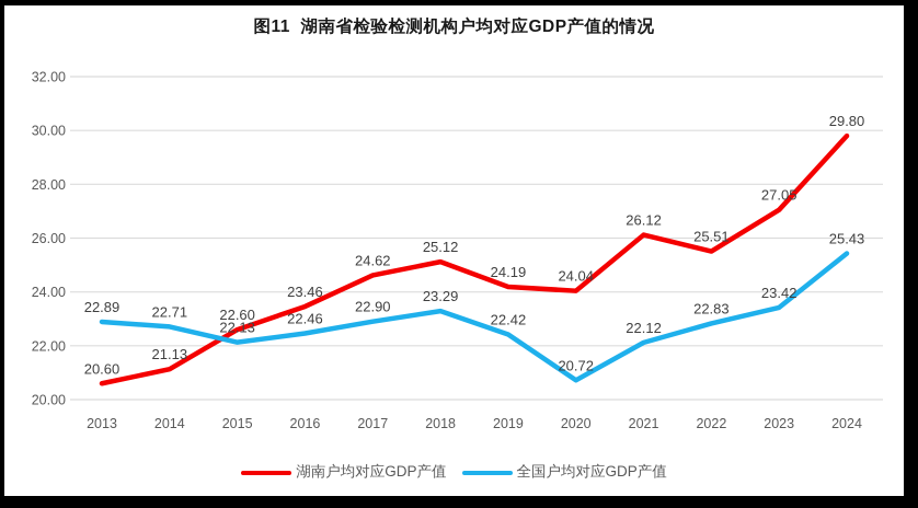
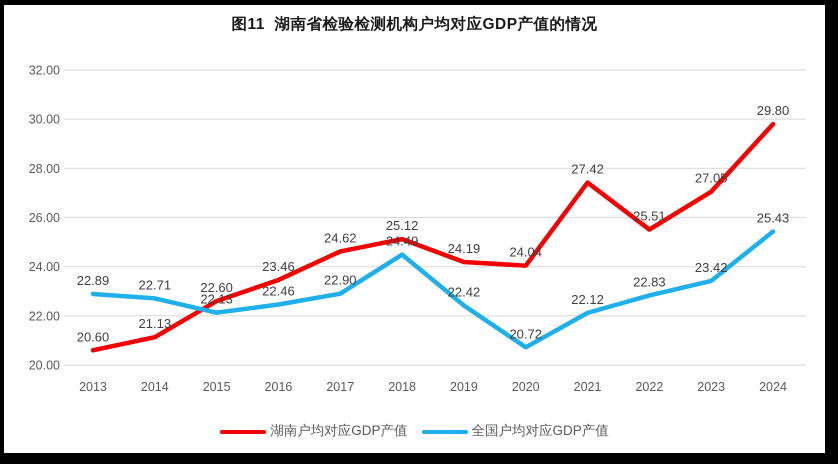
全国户均对应GDP产值/2018: 23.29 -> 24.49
湖南户均对应GDP产值/2021: 26.12 -> 27.42
